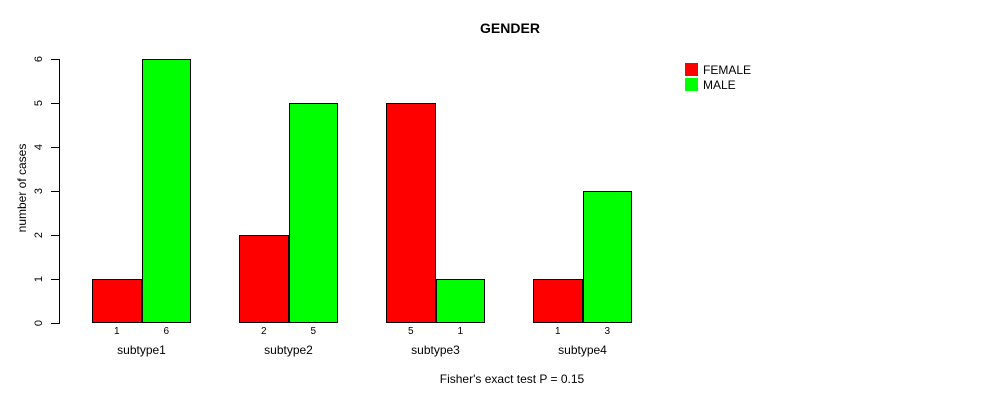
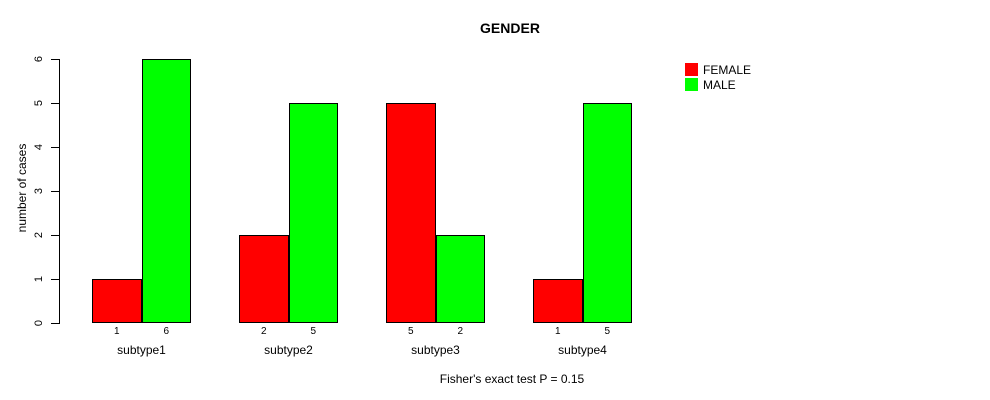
MALE/subtype3: 1 -> 2
MALE/subtype4: 3 -> 5
